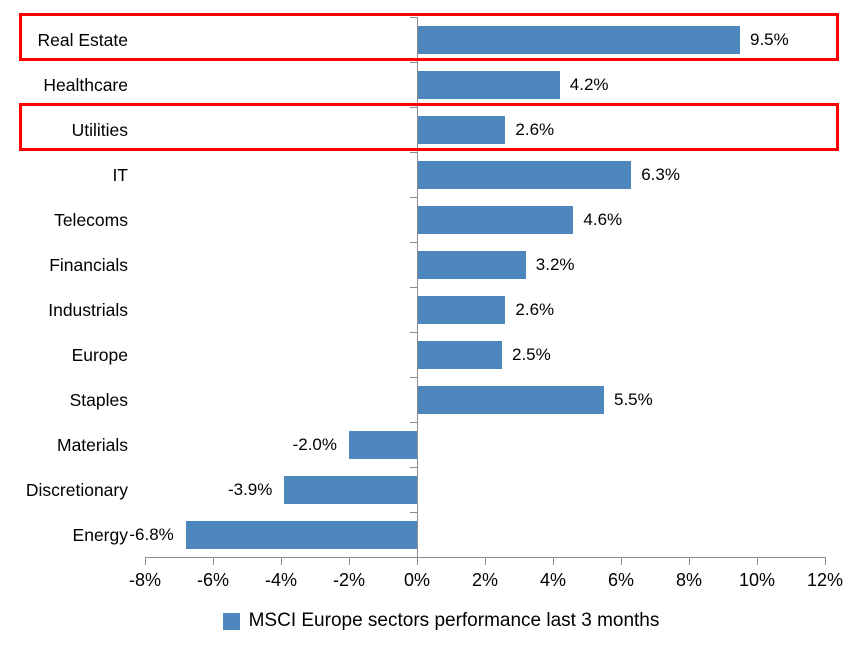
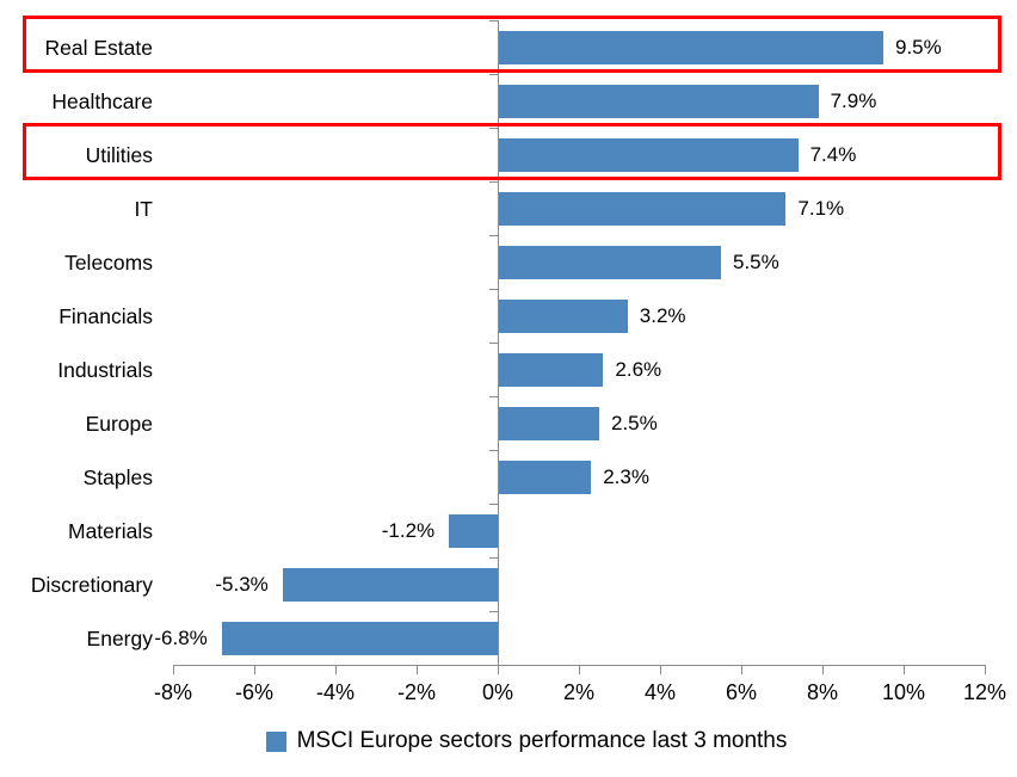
Healthcare: 4.2% -> 7.9%
Utilities: 2.6% -> 7.4%
IT: 6.3% -> 7.1%
Telecoms: 4.6% -> 5.5%
Staples: 5.5% -> 2.3%
Materials: -2.0% -> -1.2%
Discretionary: -3.9% -> -5.3%
